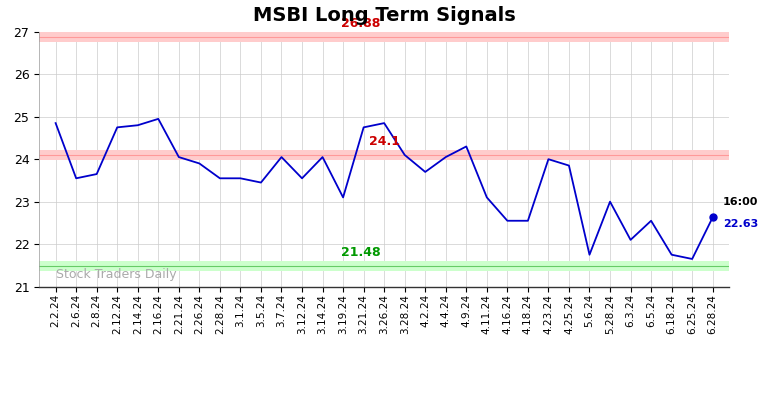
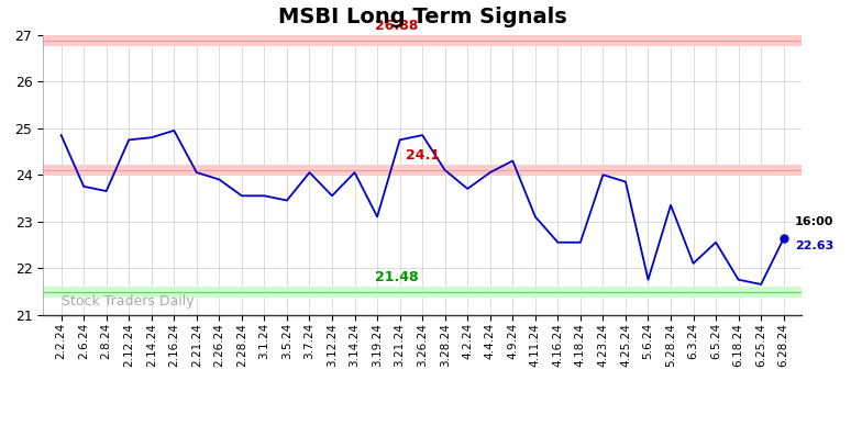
2.6.24: 23.55 -> 23.75
5.28.24: 23.00 -> 23.35
